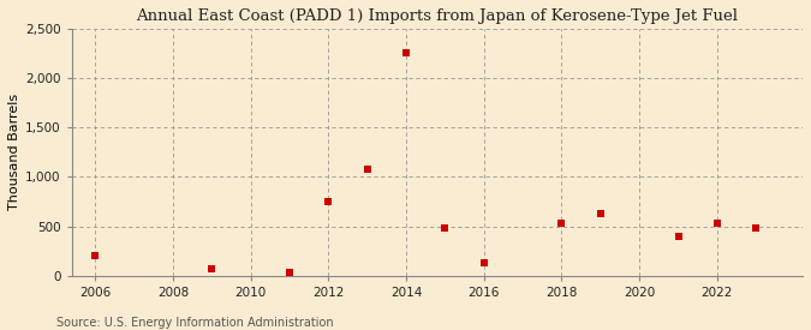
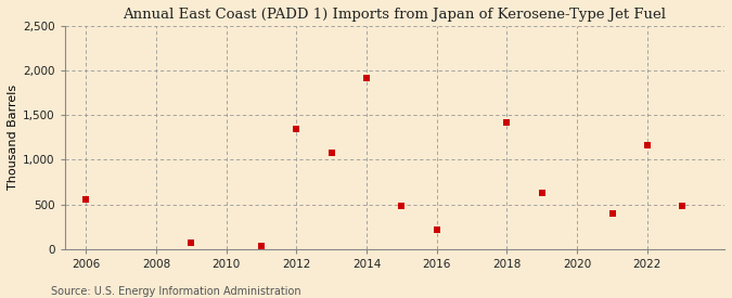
2006: 200 -> 560
2012: 750 -> 1,340
2014: 2,250 -> 1,920
2016: 130 -> 220
2018: 540 -> 1,420
2022: 530 -> 1,160
